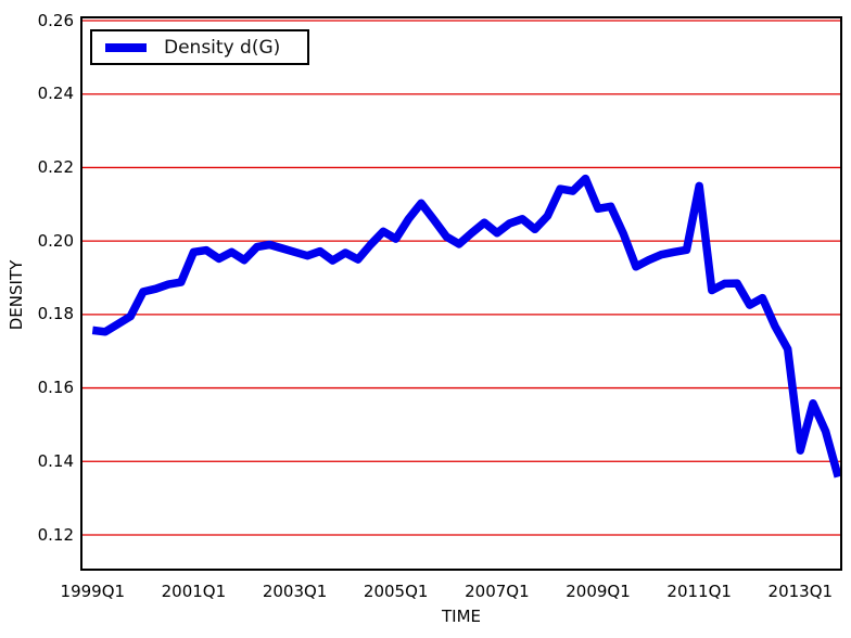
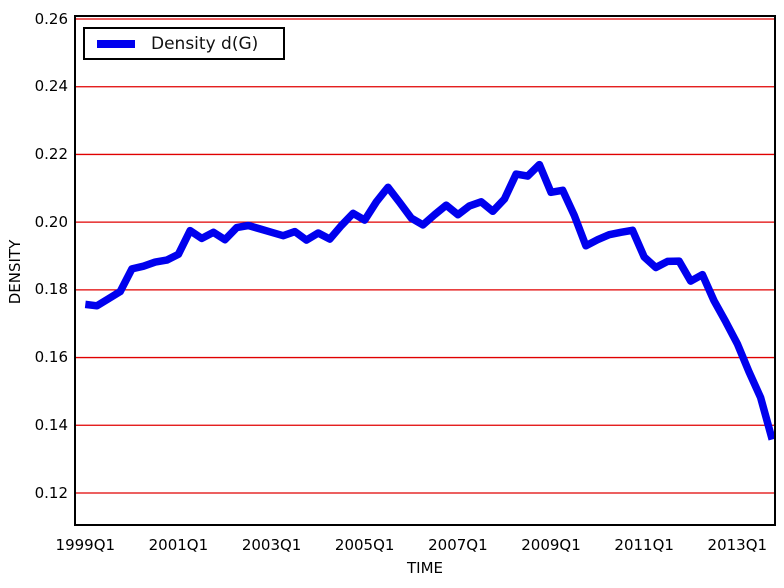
2001Q1: 0.197 -> 0.191
2011Q1: 0.215 -> 0.190
2013Q1: 0.143 -> 0.164
